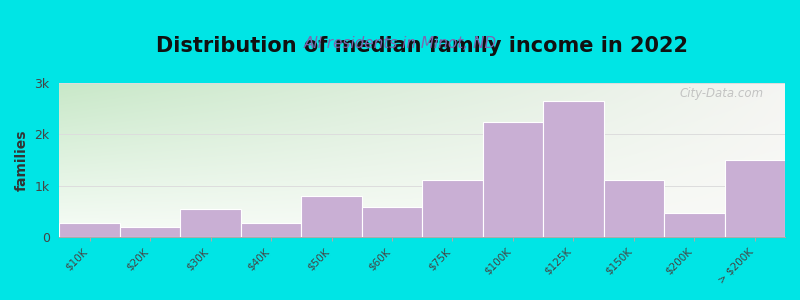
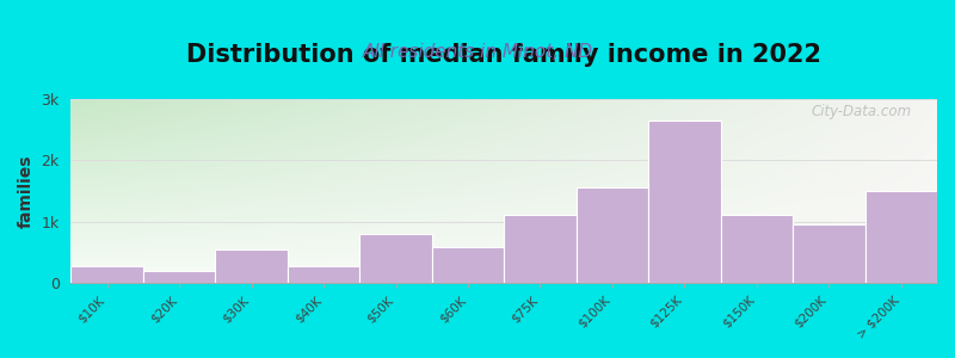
$100K: 2.24k -> 1.55k
$200K: 0.46k -> 0.95k
